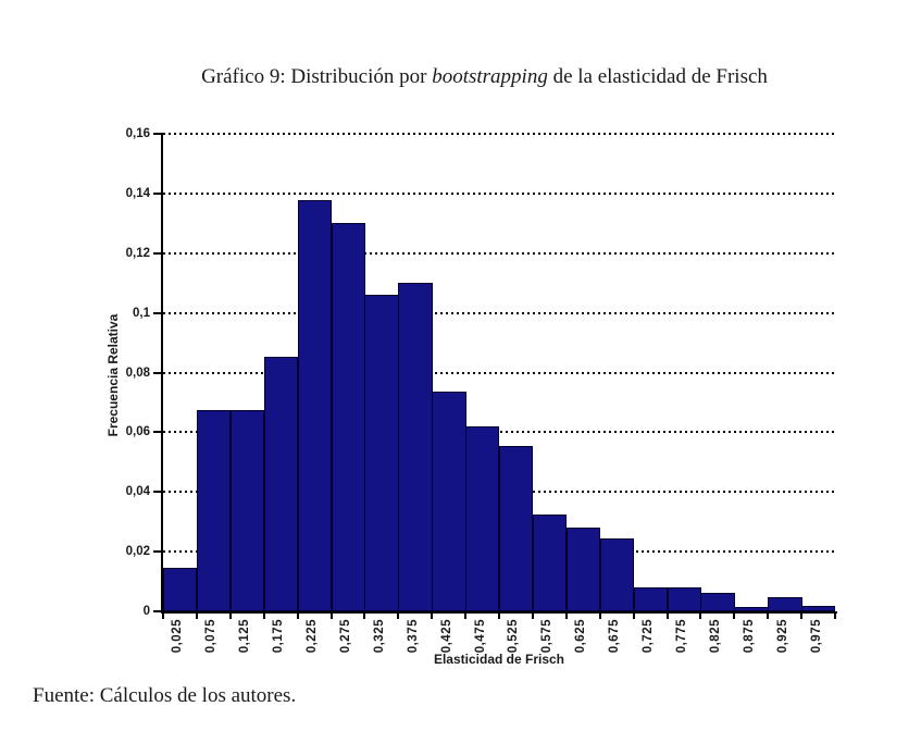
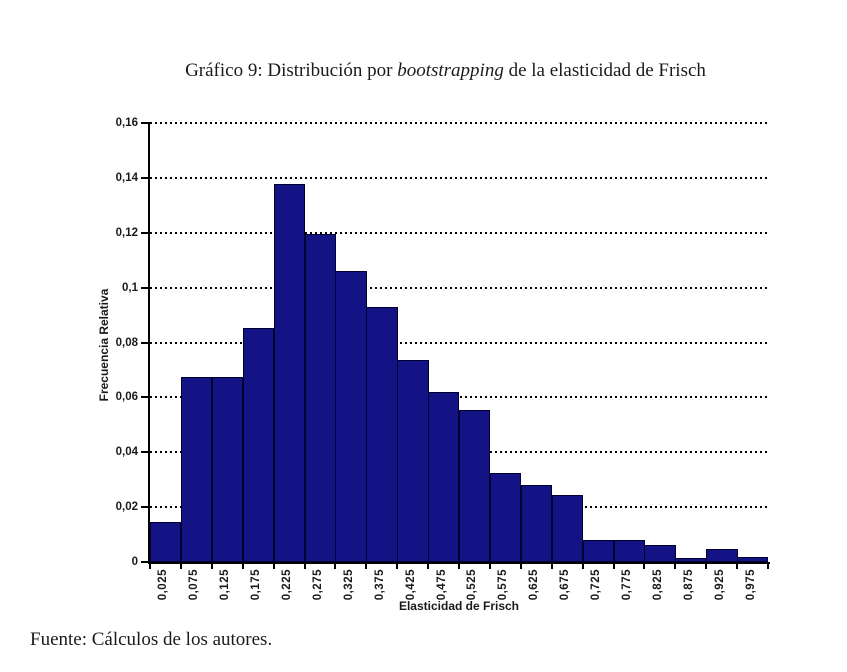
0,275: 0,13 -> 0,12
0,375: 0,11 -> 0,09
